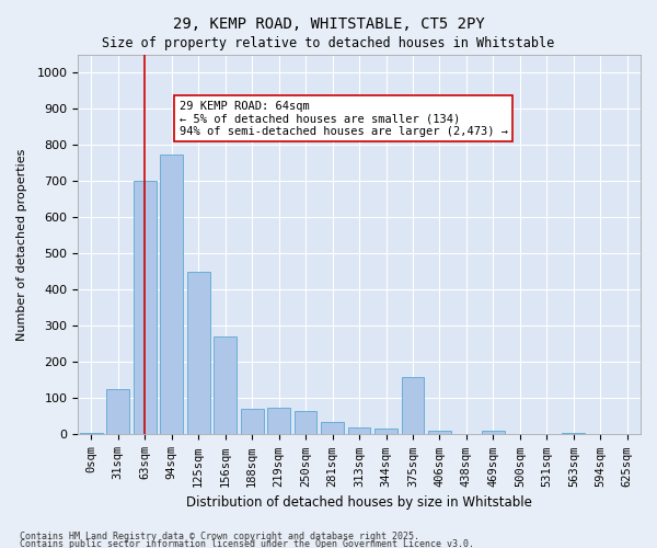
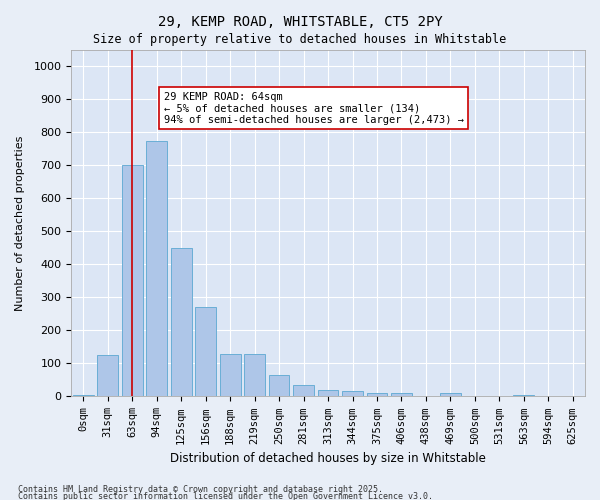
188sqm: 70 -> 130
219sqm: 75 -> 130
375sqm: 160 -> 10
